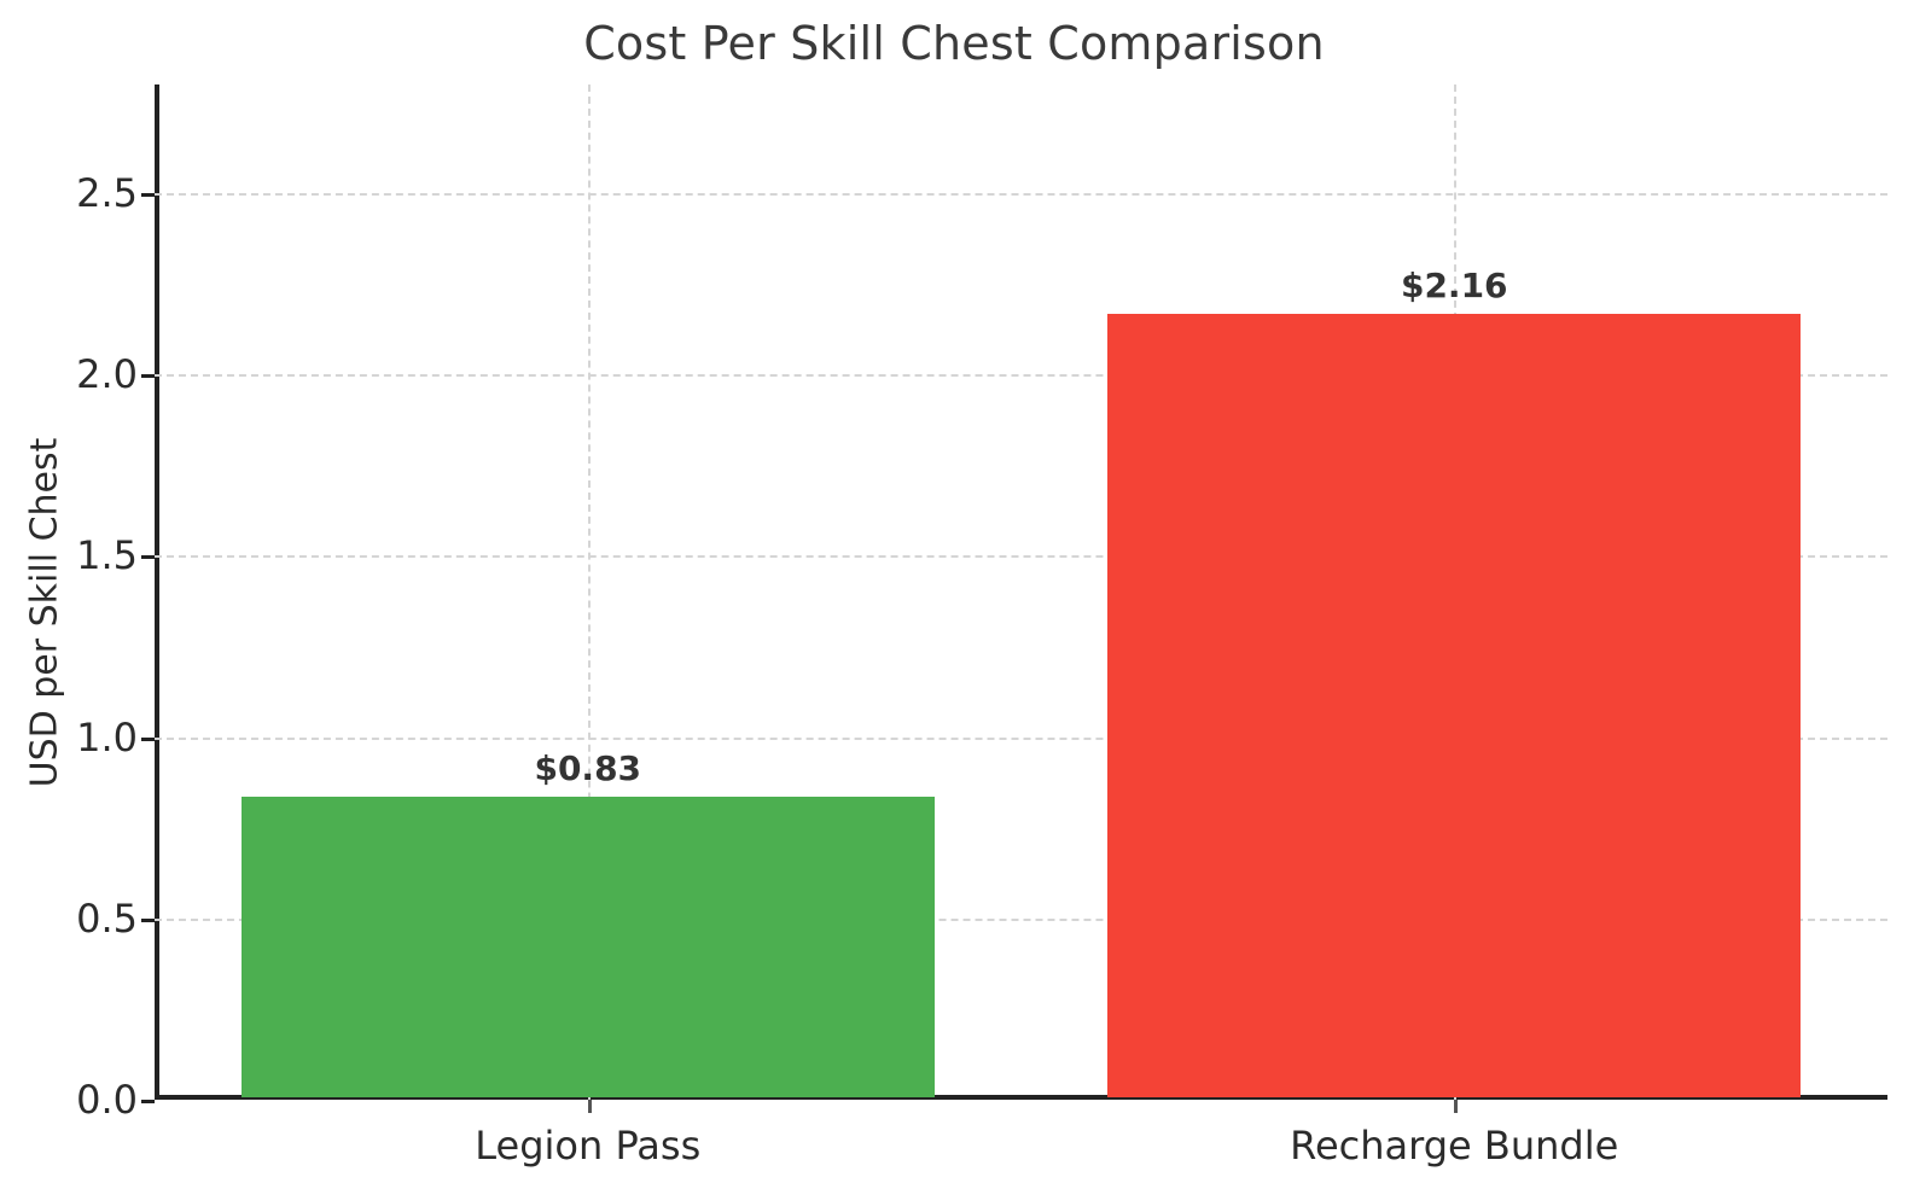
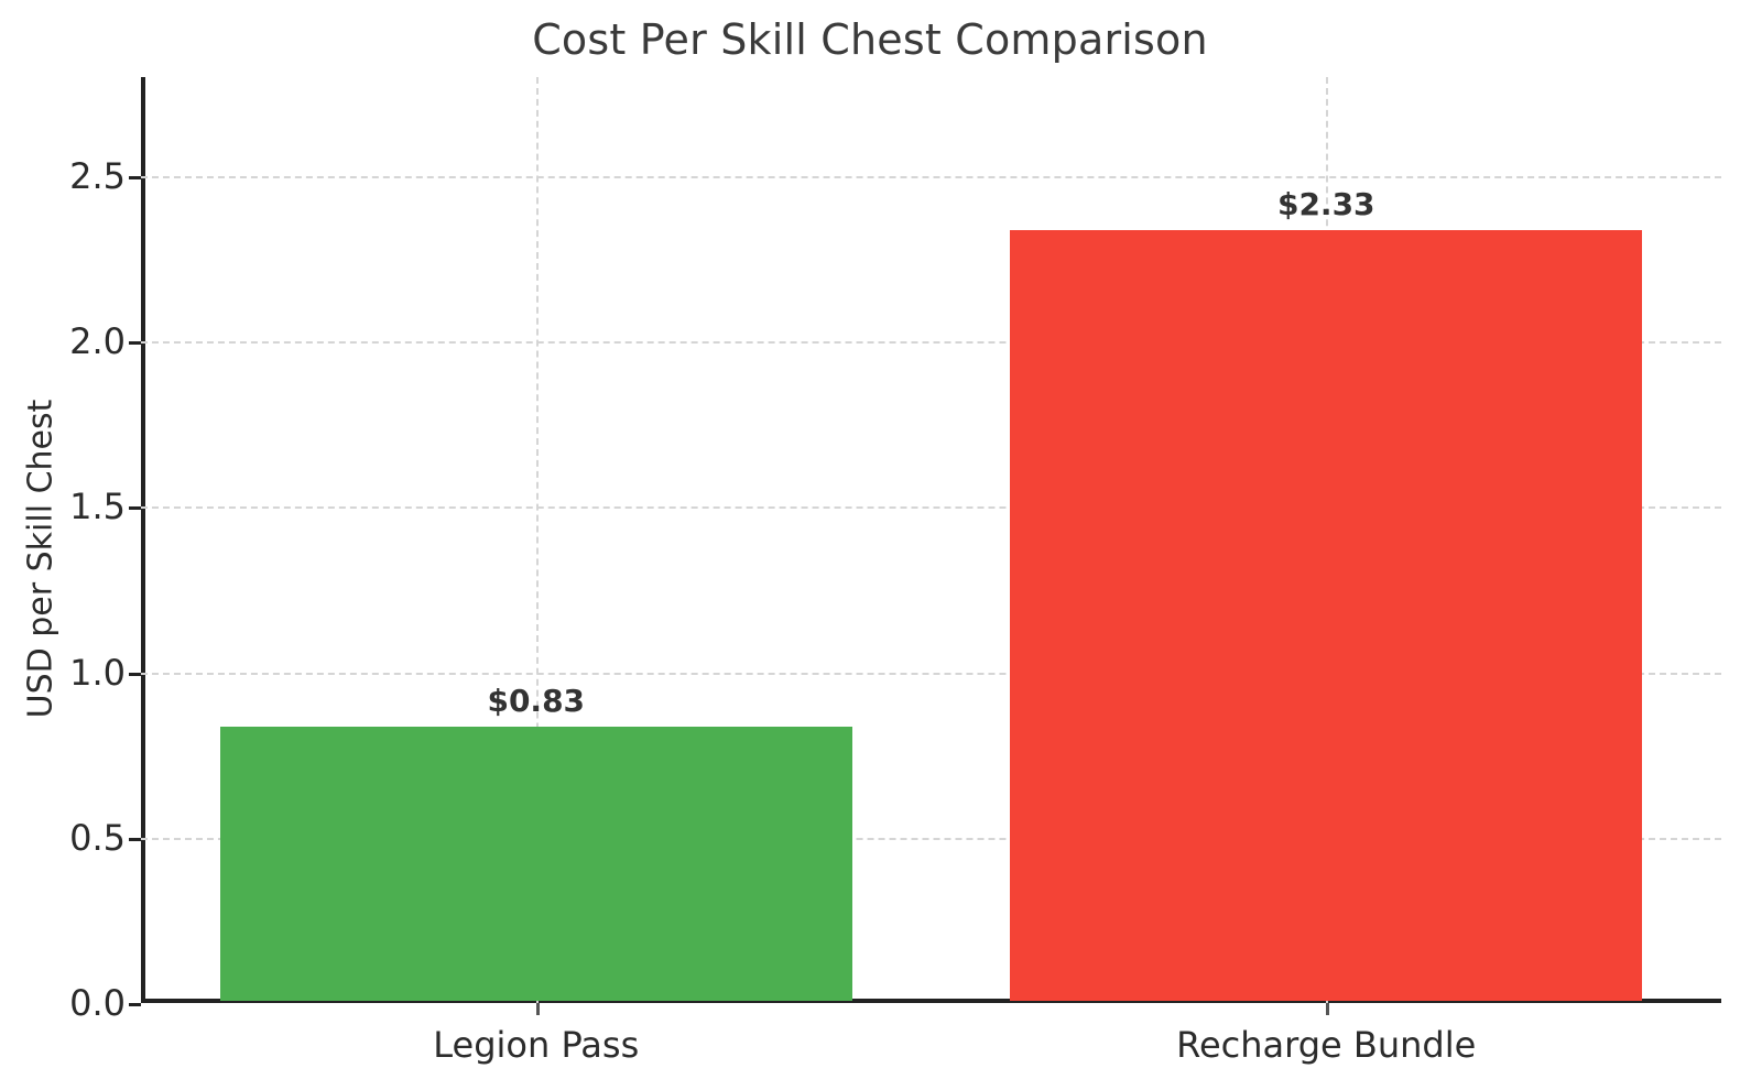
Recharge Bundle: $2.16 -> $2.33
